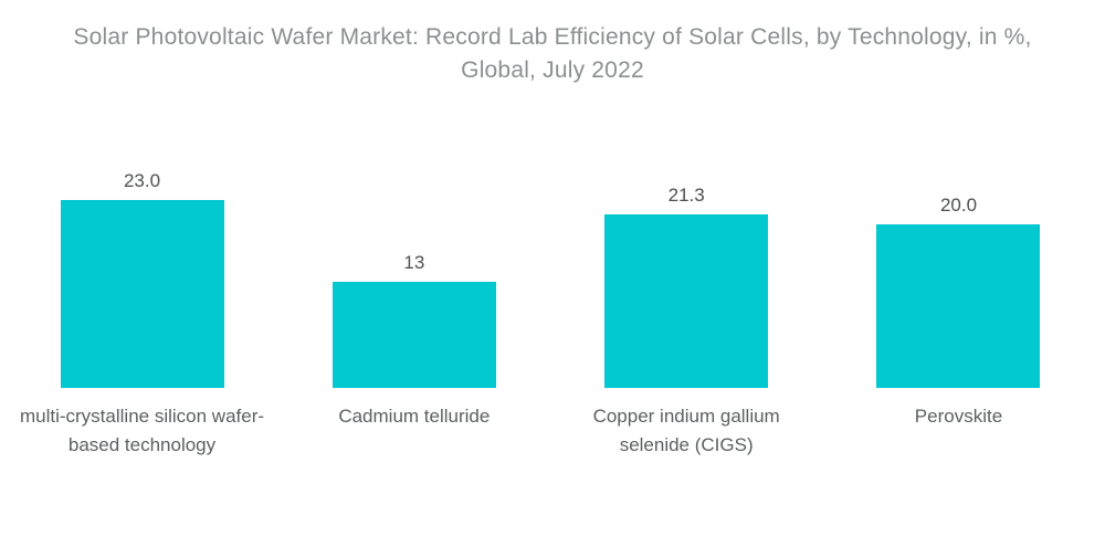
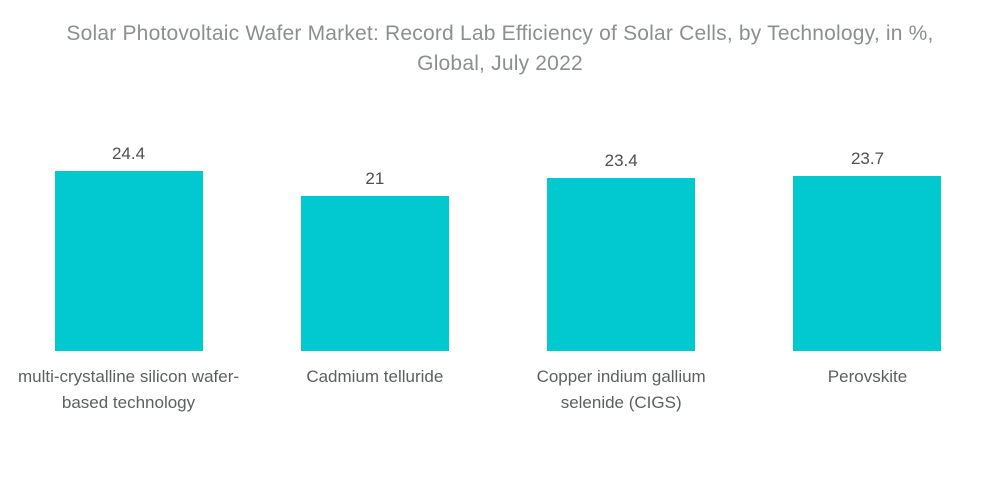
multi-crystalline silicon wafer-based technology: 23.0 -> 24.4
Cadmium telluride: 13 -> 21
Copper indium gallium selenide (CIGS): 21.3 -> 23.4
Perovskite: 20.0 -> 23.7
